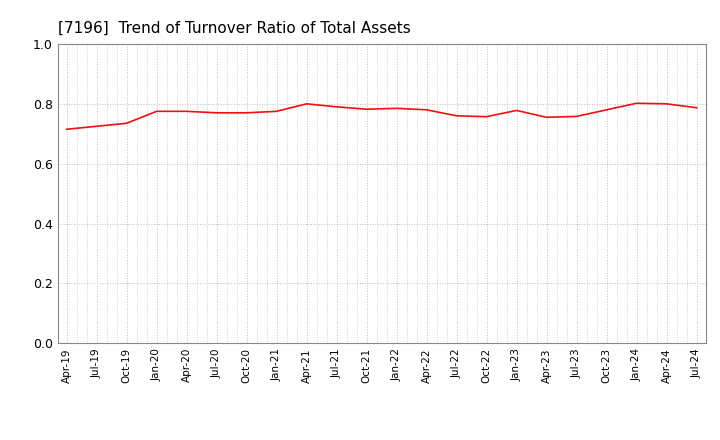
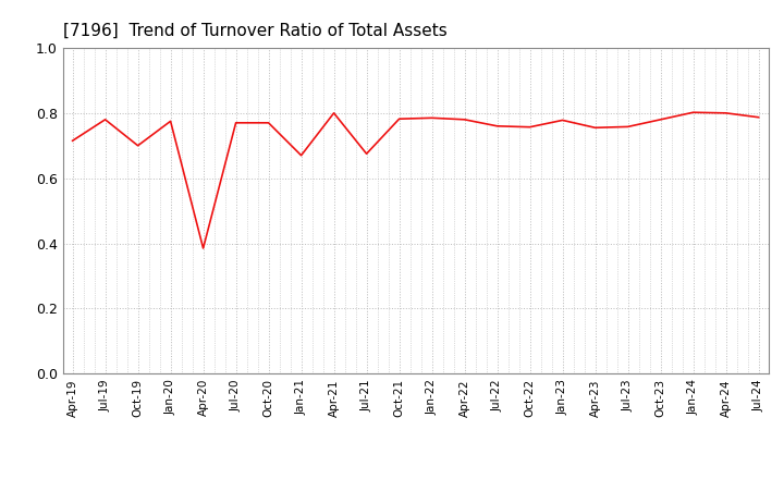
Jul-19: 0.725 -> 0.780
Oct-19: 0.735 -> 0.700
Apr-20: 0.775 -> 0.385
Jan-21: 0.775 -> 0.670
Jul-21: 0.790 -> 0.675
